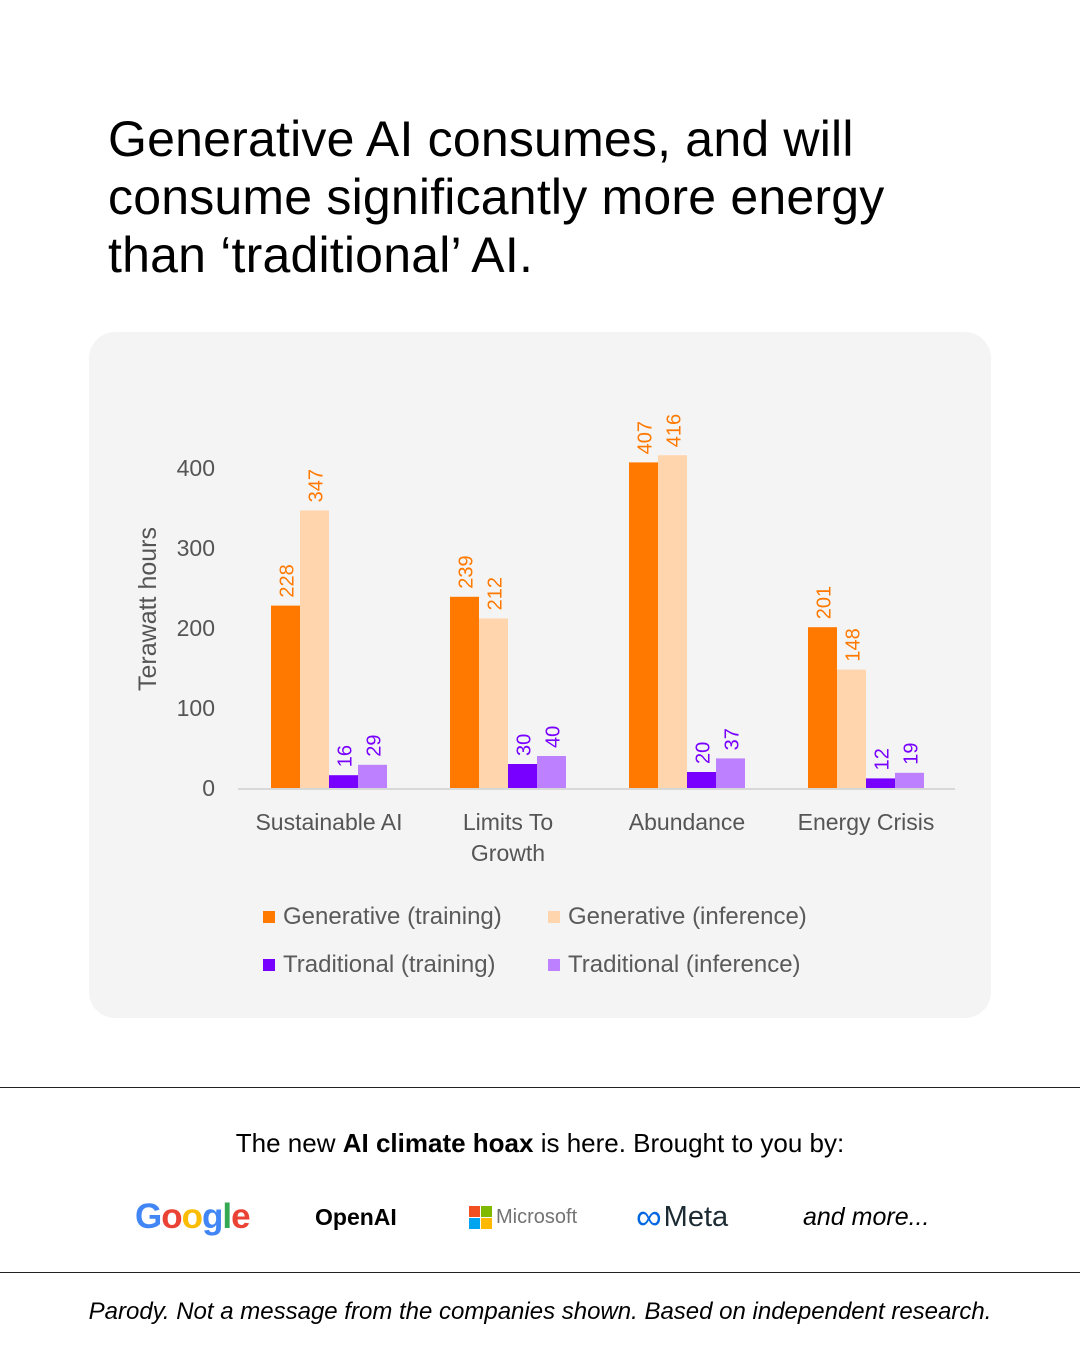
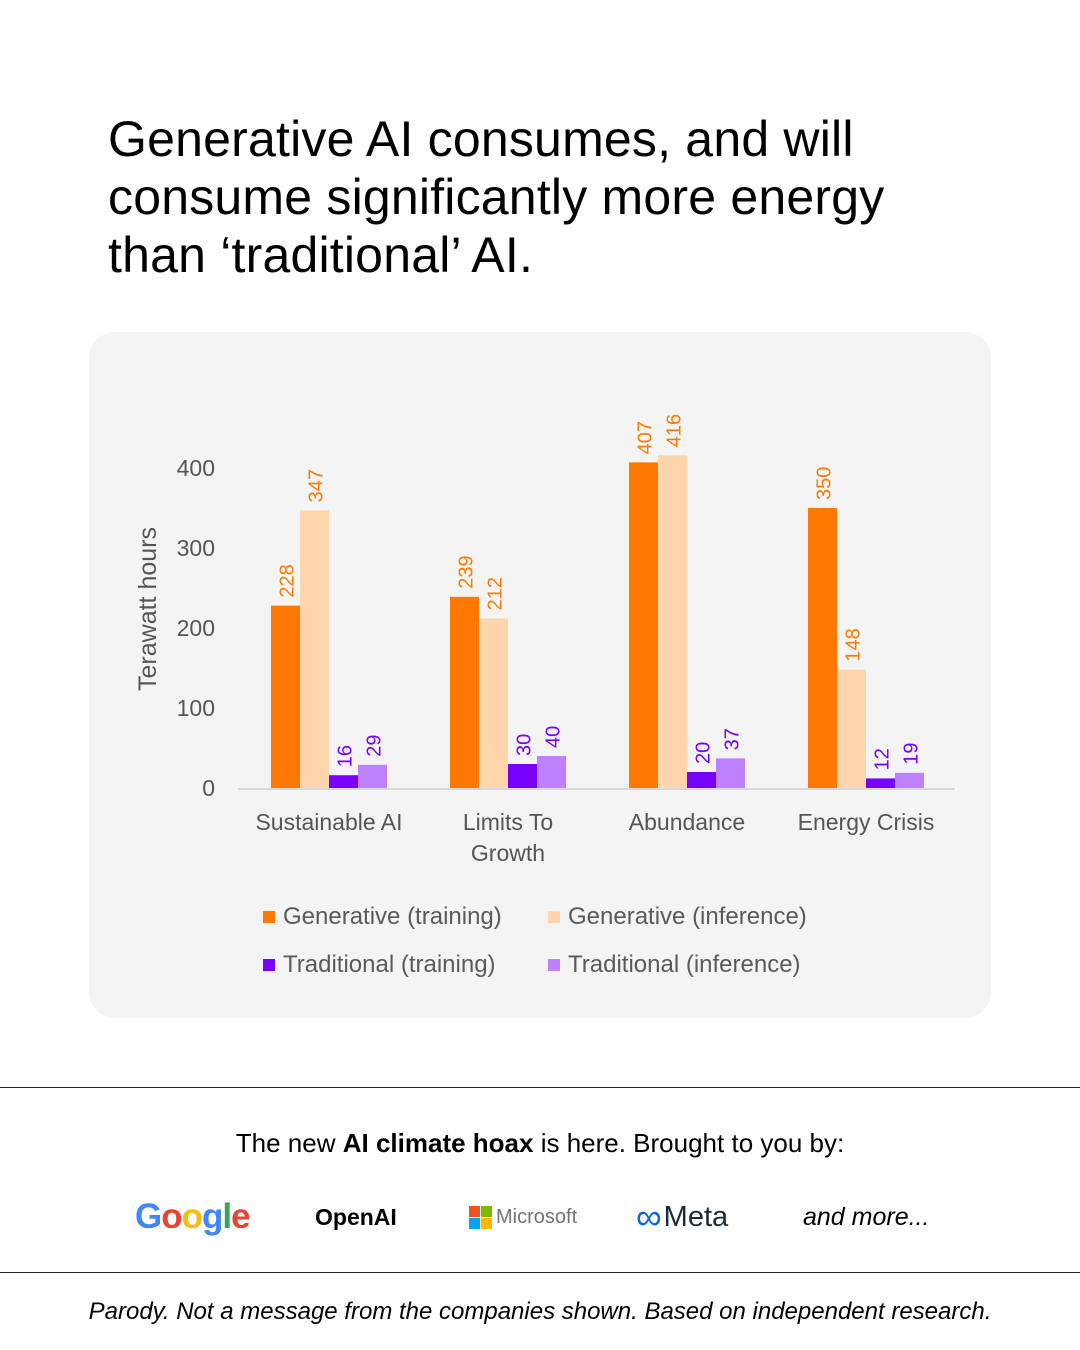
Generative (training)/Energy Crisis: 201 -> 350
